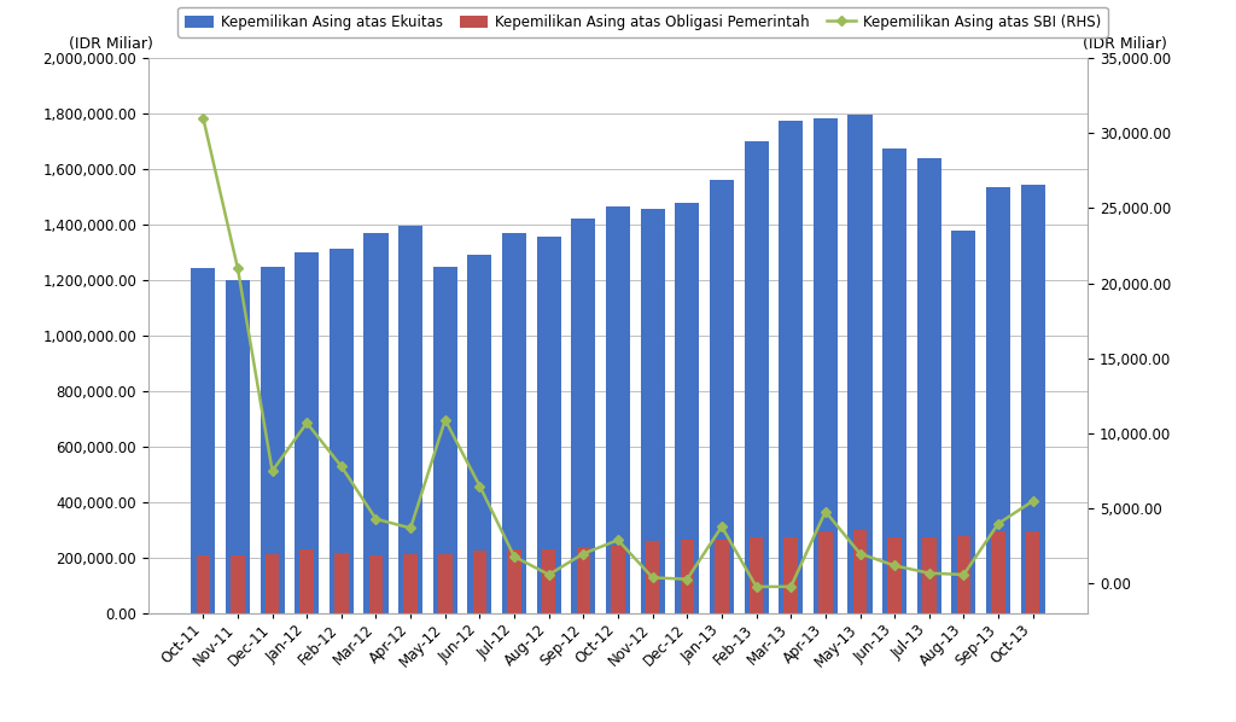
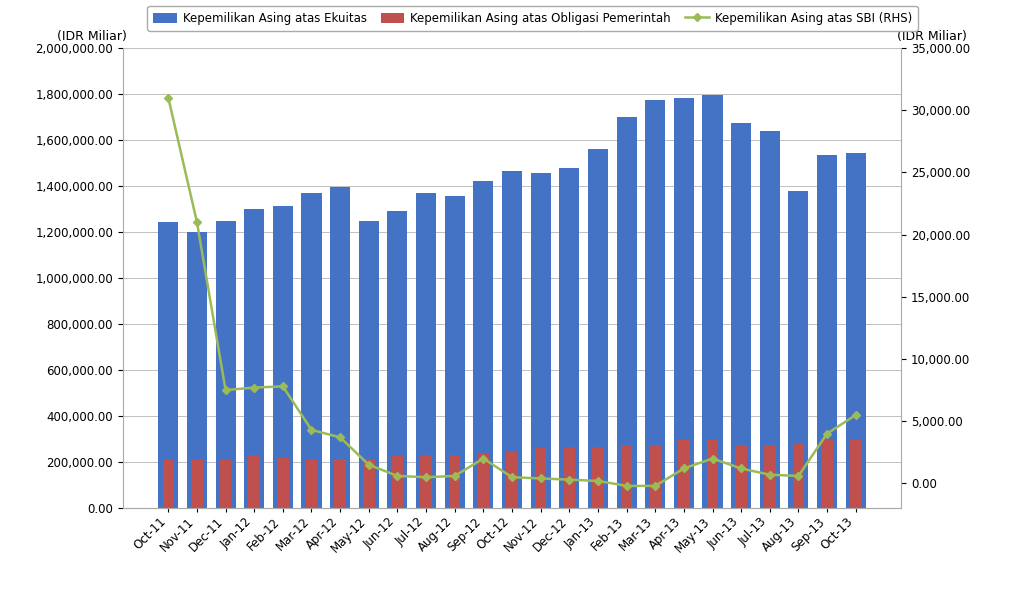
Kepemilikan Asing atas SBI (RHS)/Jan-12: 10,700 -> 7,700
Kepemilikan Asing atas SBI (RHS)/May-12: 10,900 -> 1,500
Kepemilikan Asing atas SBI (RHS)/Jun-12: 6,500 -> 600
Kepemilikan Asing atas SBI (RHS)/Jul-12: 1,800 -> 500
Kepemilikan Asing atas SBI (RHS)/Oct-12: 2,900 -> 500
Kepemilikan Asing atas SBI (RHS)/Jan-13: 3,800 -> 200
Kepemilikan Asing atas SBI (RHS)/Apr-13: 4,800 -> 1,200
